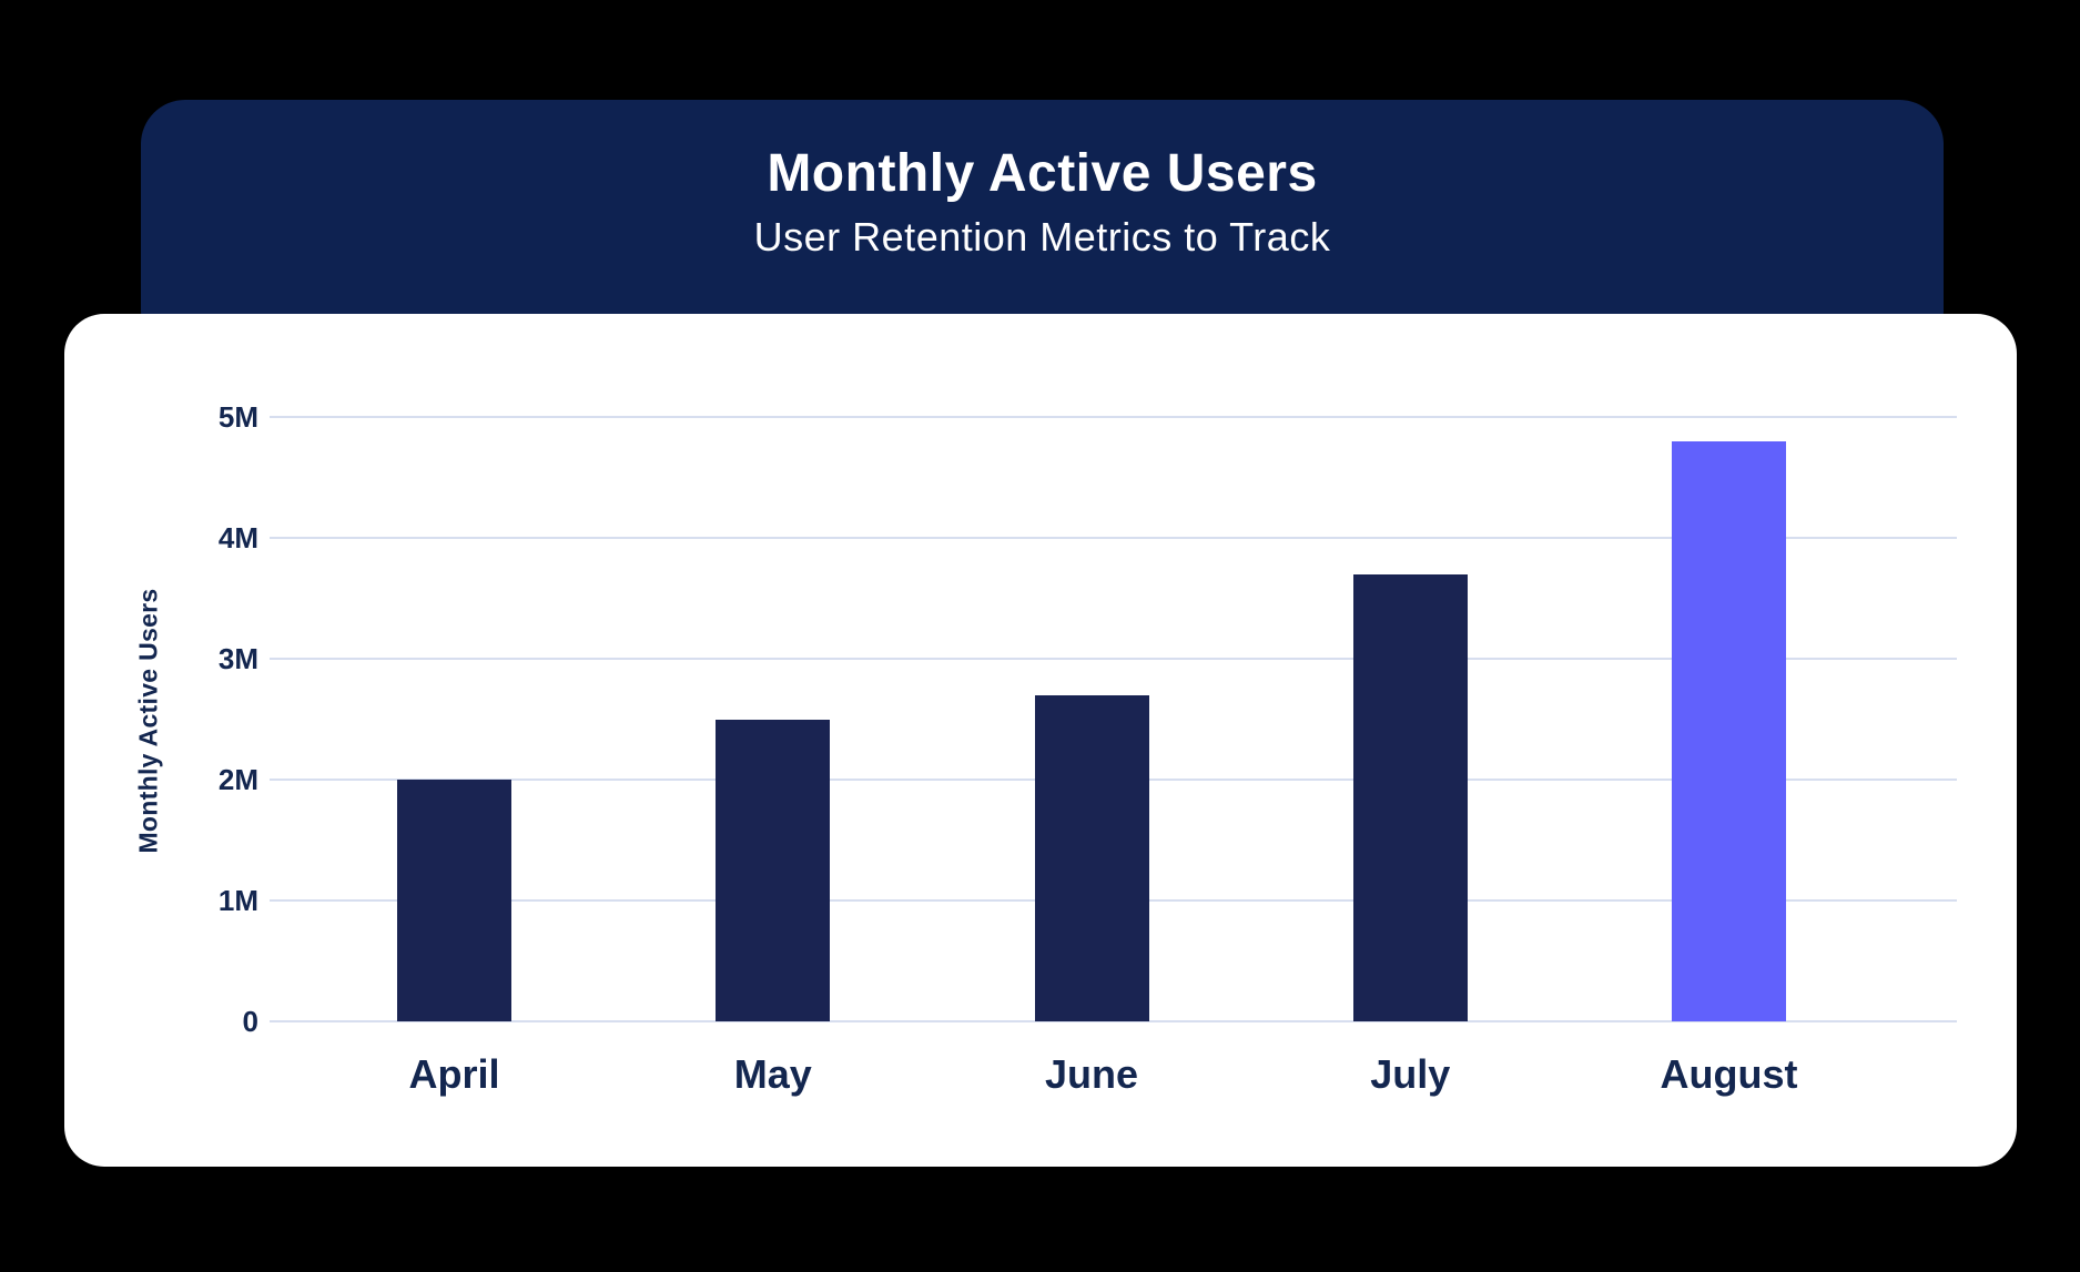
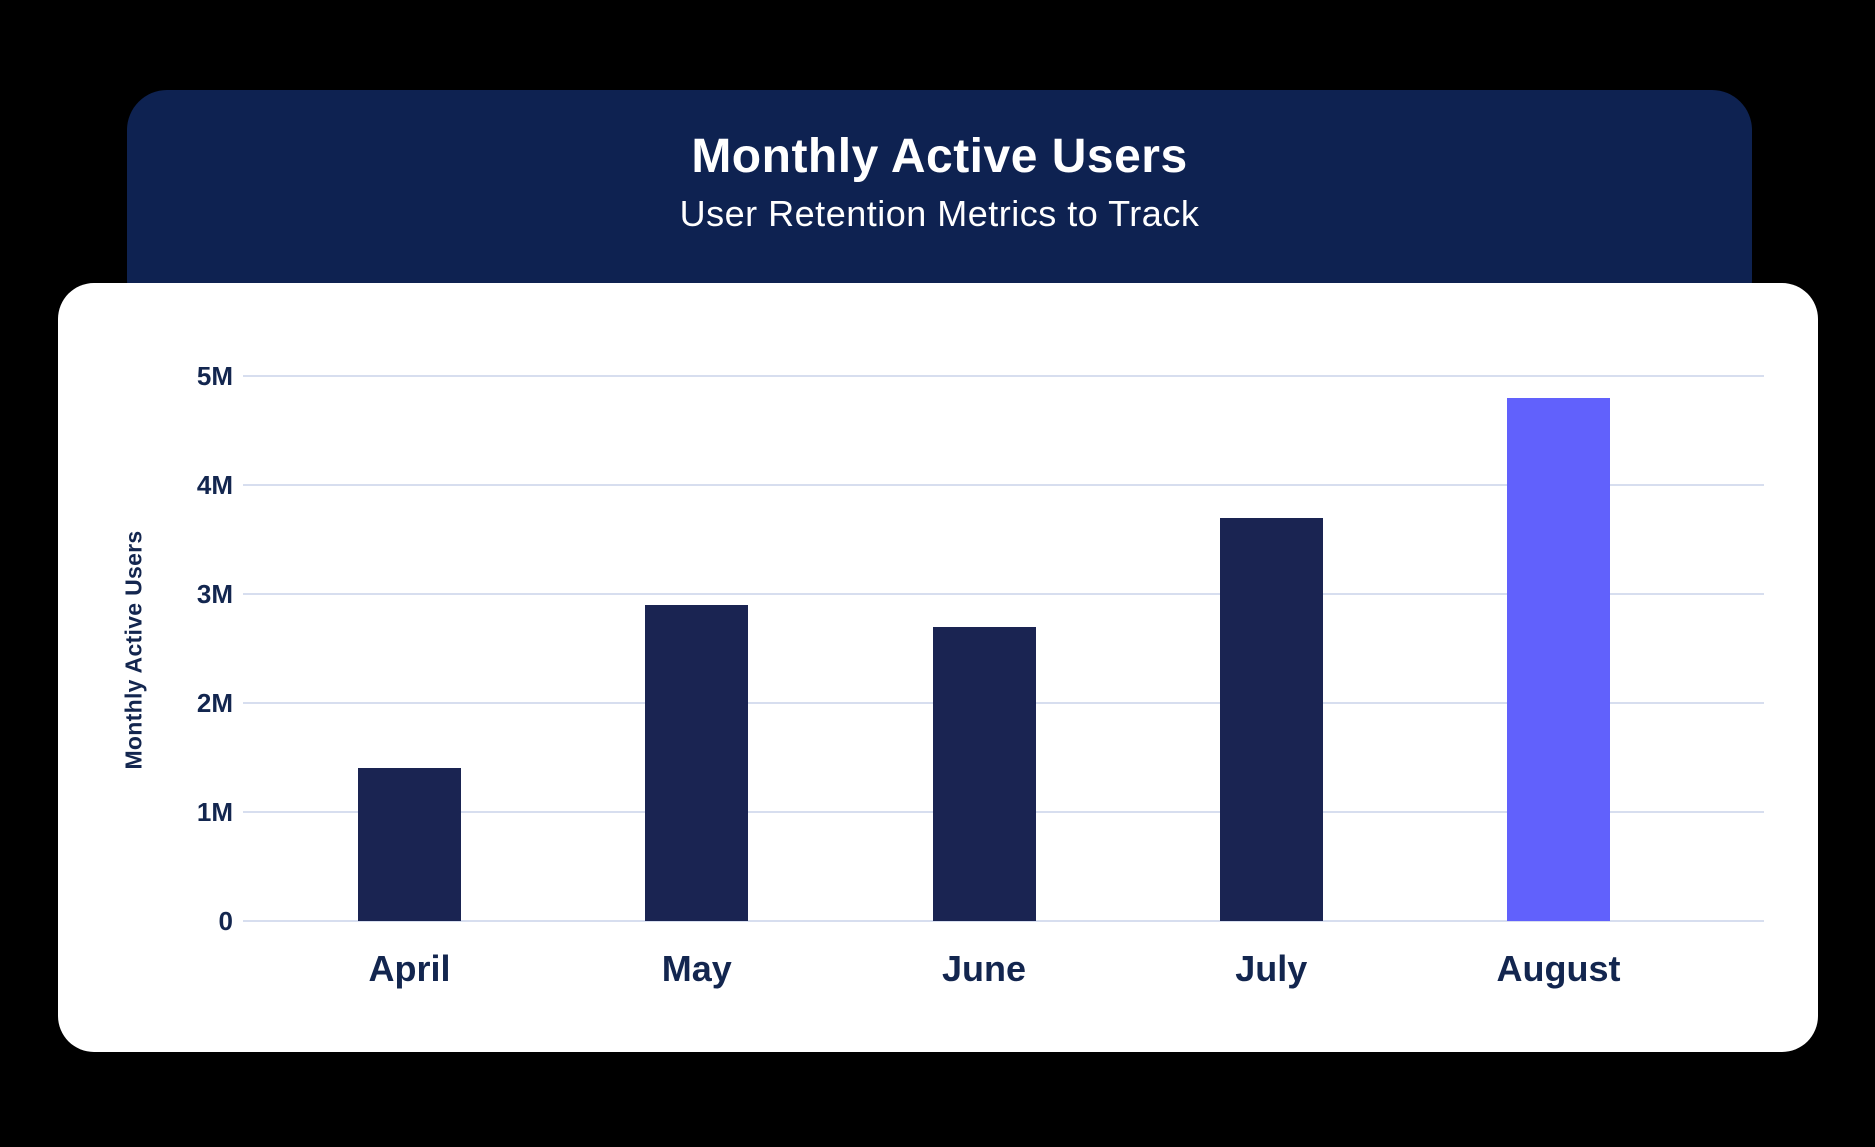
April: 2.0M -> 1.4M
May: 2.5M -> 2.9M
